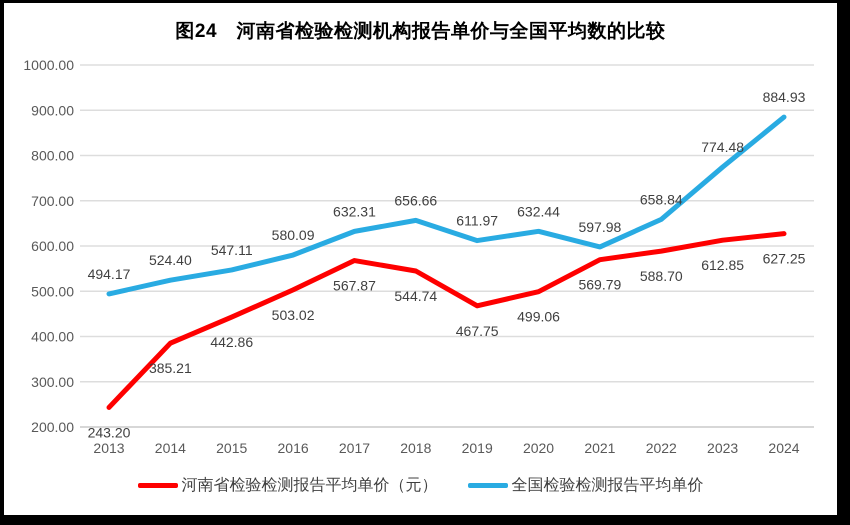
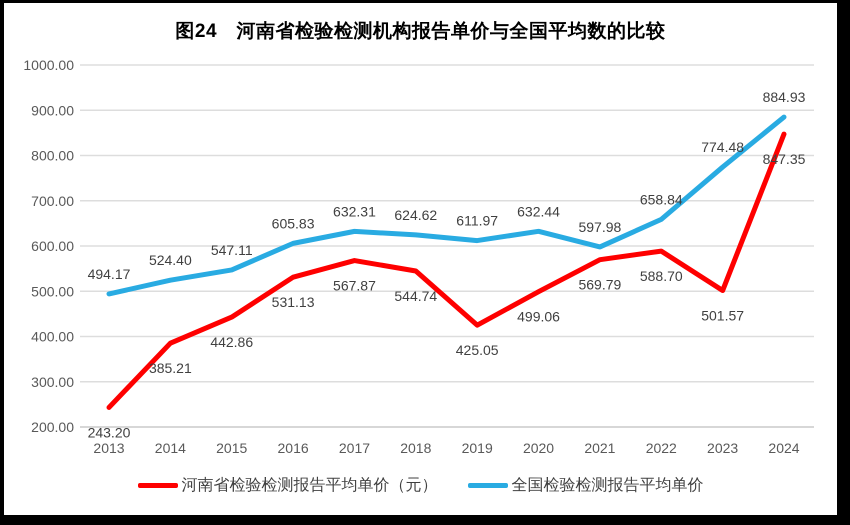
河南省检验检测报告平均单价（元）/2016: 503.02 -> 531.13
全国检验检测报告平均单价/2016: 580.09 -> 605.83
全国检验检测报告平均单价/2018: 656.66 -> 624.62
河南省检验检测报告平均单价（元）/2019: 467.75 -> 425.05
河南省检验检测报告平均单价（元）/2023: 612.85 -> 501.57
河南省检验检测报告平均单价（元）/2024: 627.25 -> 847.35
